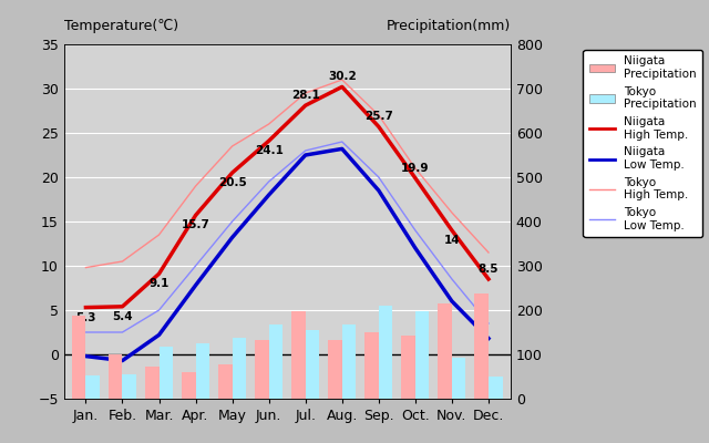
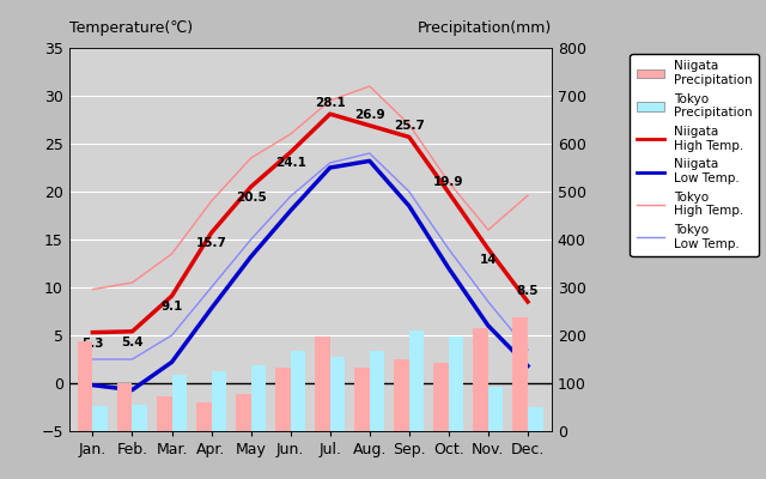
Niigata High Temp./Aug.: 30.2 -> 26.9
Tokyo High Temp./Dec.: 11.5 -> 19.6
